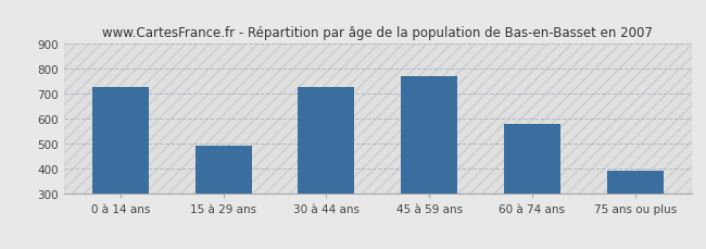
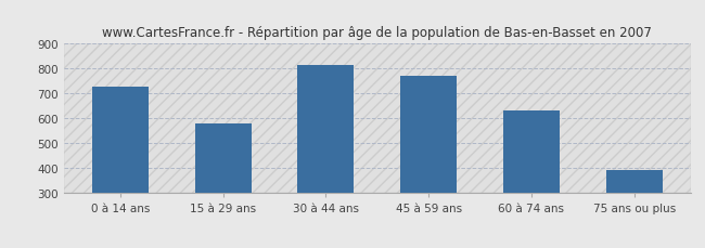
15 à 29 ans: 495 -> 580
30 à 44 ans: 730 -> 813
60 à 74 ans: 580 -> 632
